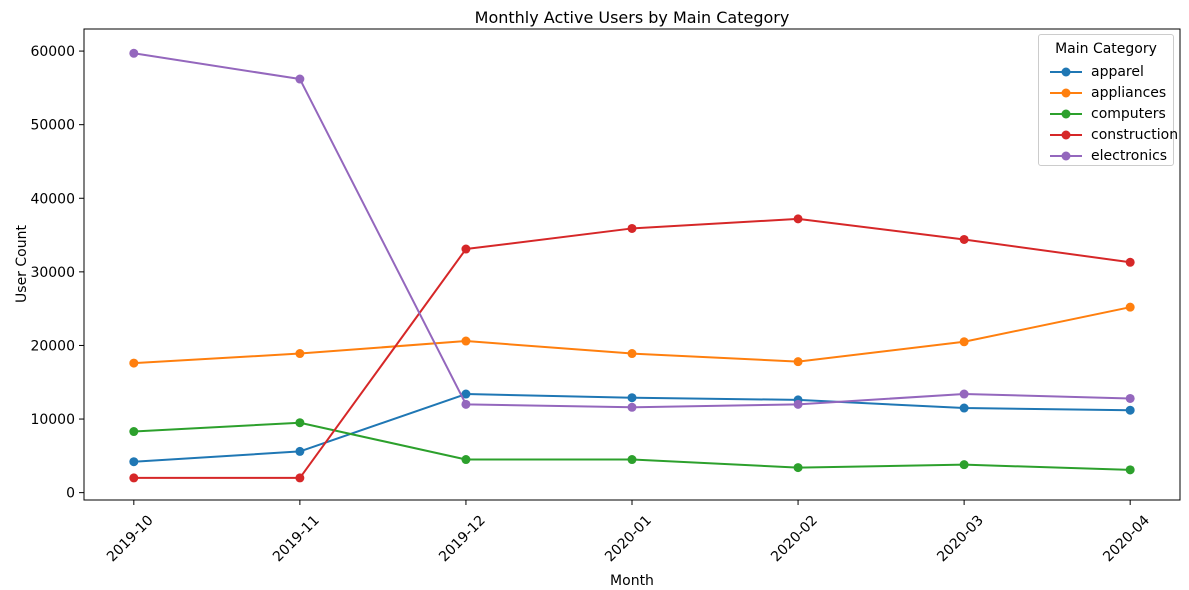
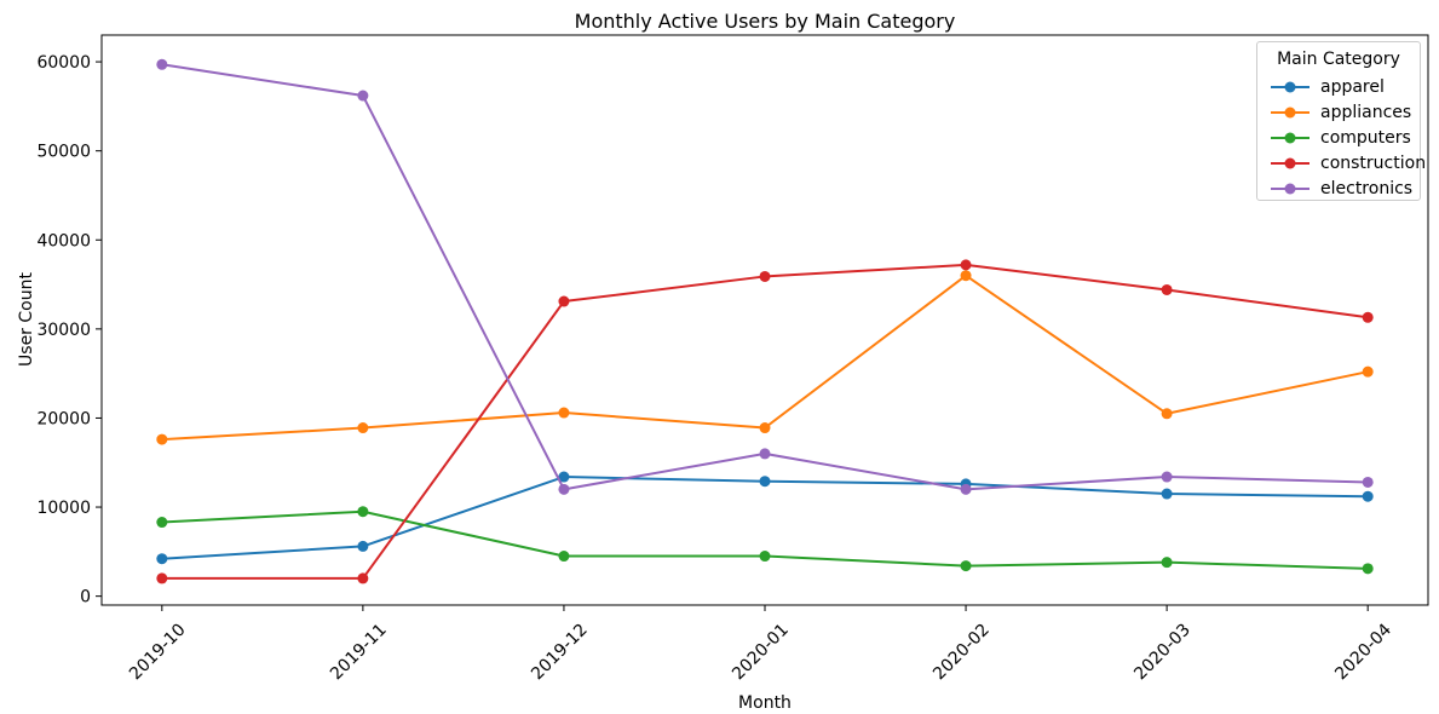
electronics/2020-01: 12000 -> 16000
appliances/2020-02: 18000 -> 36000
